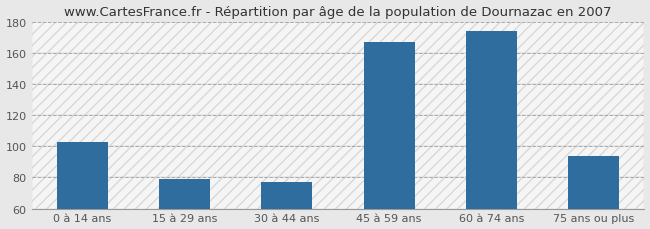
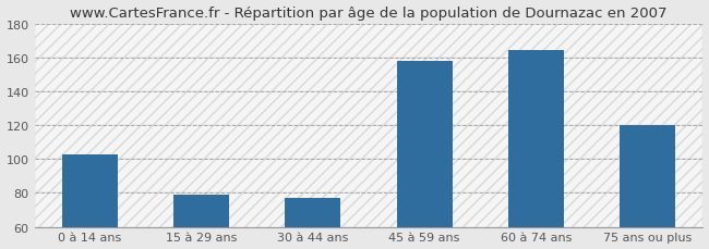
45 à 59 ans: 167 -> 158
60 à 74 ans: 174 -> 164
75 ans ou plus: 94 -> 120
